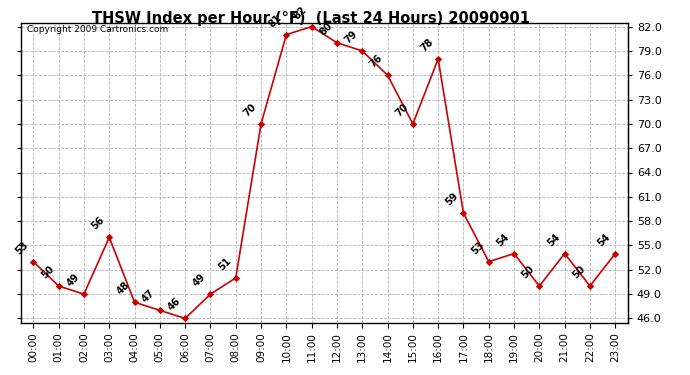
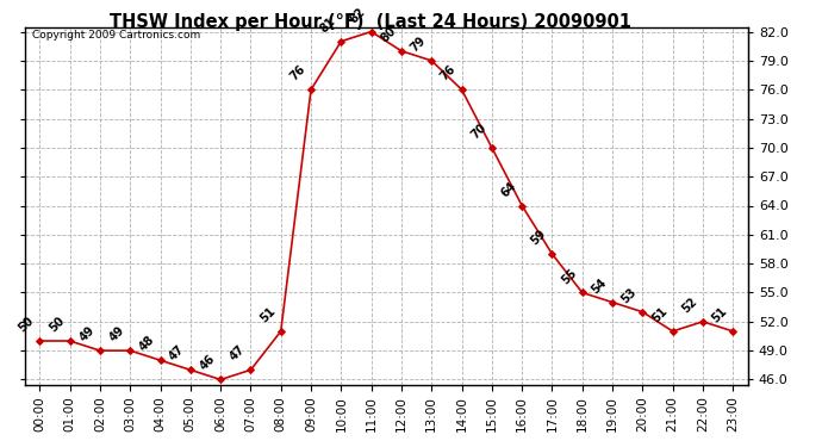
00:00: 53 -> 50
03:00: 56 -> 49
07:00: 49 -> 47
09:00: 70 -> 76
16:00: 78 -> 64
18:00: 53 -> 55
20:00: 50 -> 53
21:00: 54 -> 51
22:00: 50 -> 52
23:00: 54 -> 51
